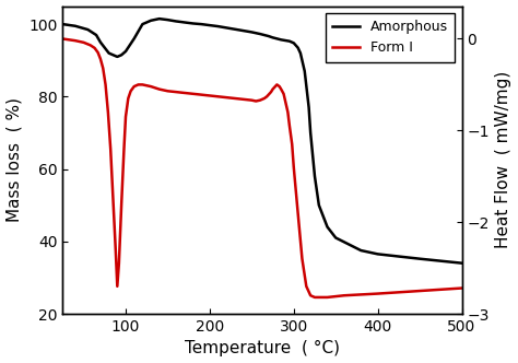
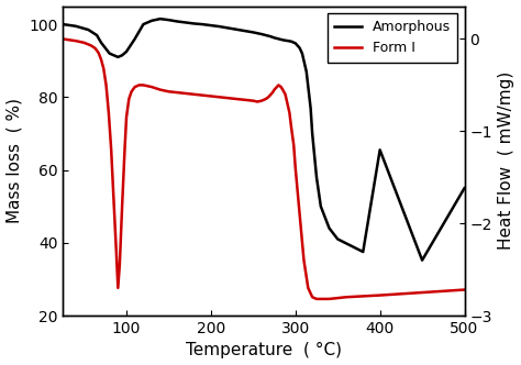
Amorphous/400: 36.5 -> 65.5
Amorphous/500: 34.0 -> 55.0
